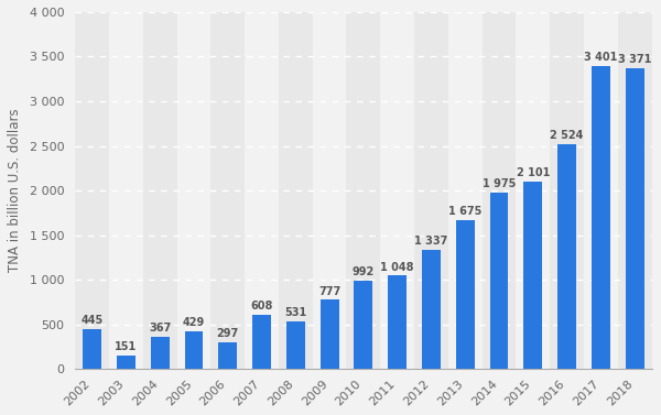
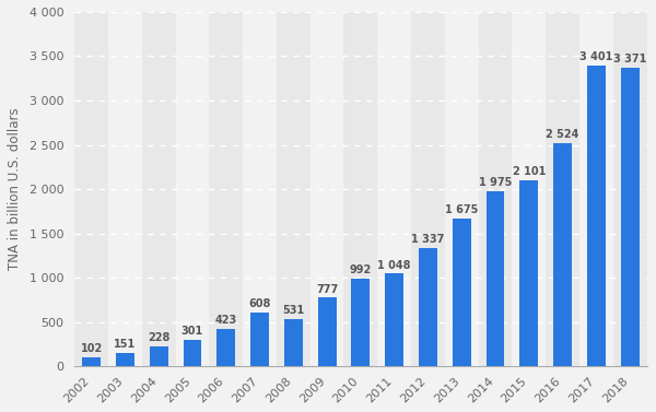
2002: 445 -> 102
2004: 367 -> 228
2005: 429 -> 301
2006: 297 -> 423
